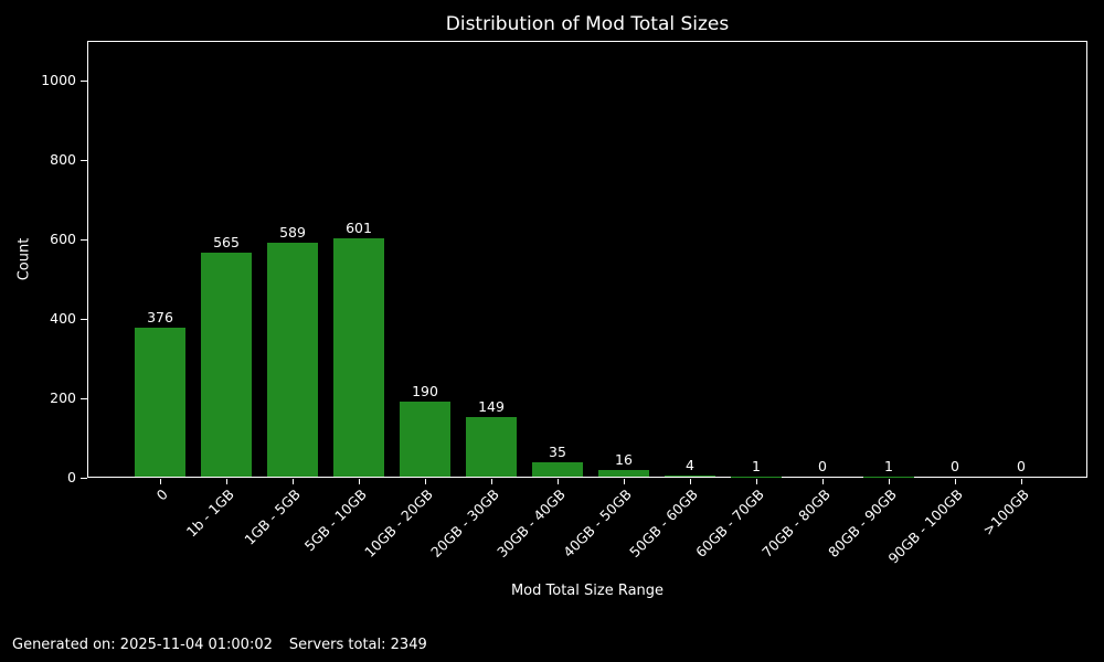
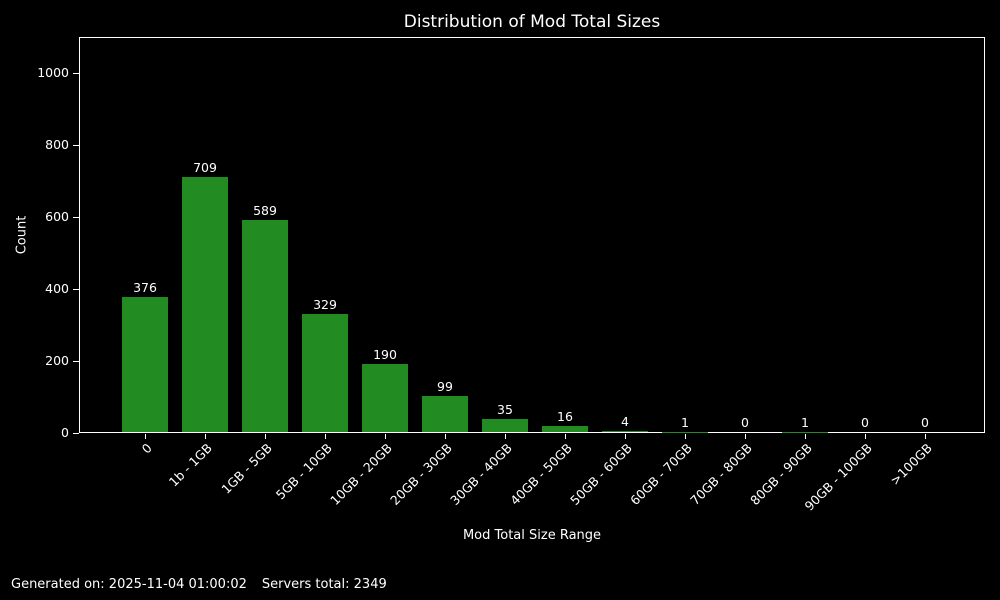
1b - 1GB: 565 -> 709
5GB - 10GB: 601 -> 329
20GB - 30GB: 149 -> 99
